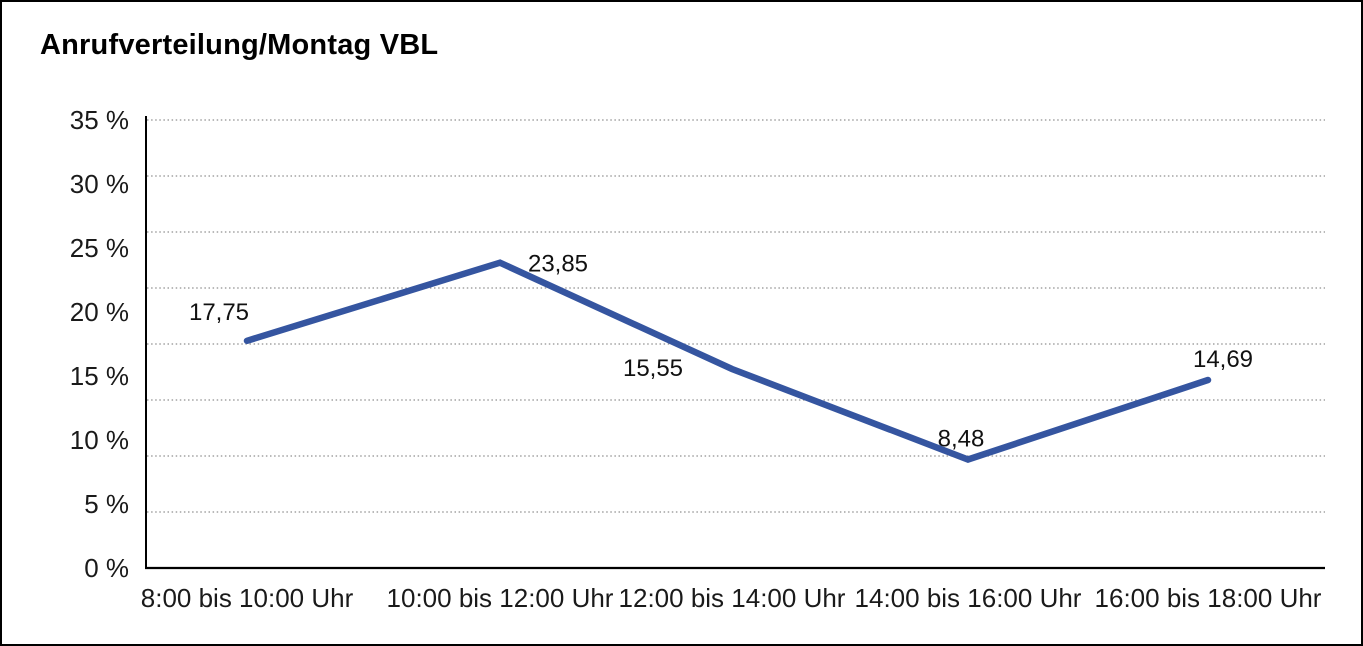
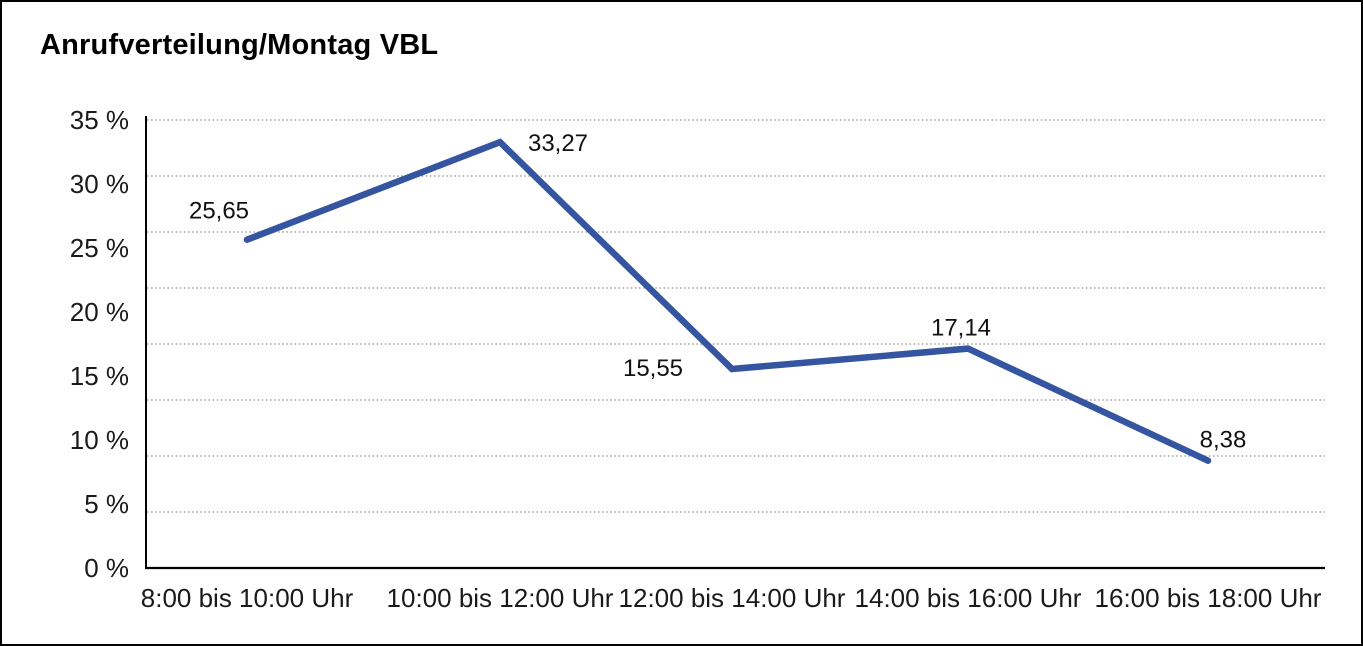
8:00 bis 10:00 Uhr: 17,75 -> 25,65
10:00 bis 12:00 Uhr: 23,85 -> 33,27
14:00 bis 16:00 Uhr: 8,48 -> 17,14
16:00 bis 18:00 Uhr: 14,69 -> 8,38
